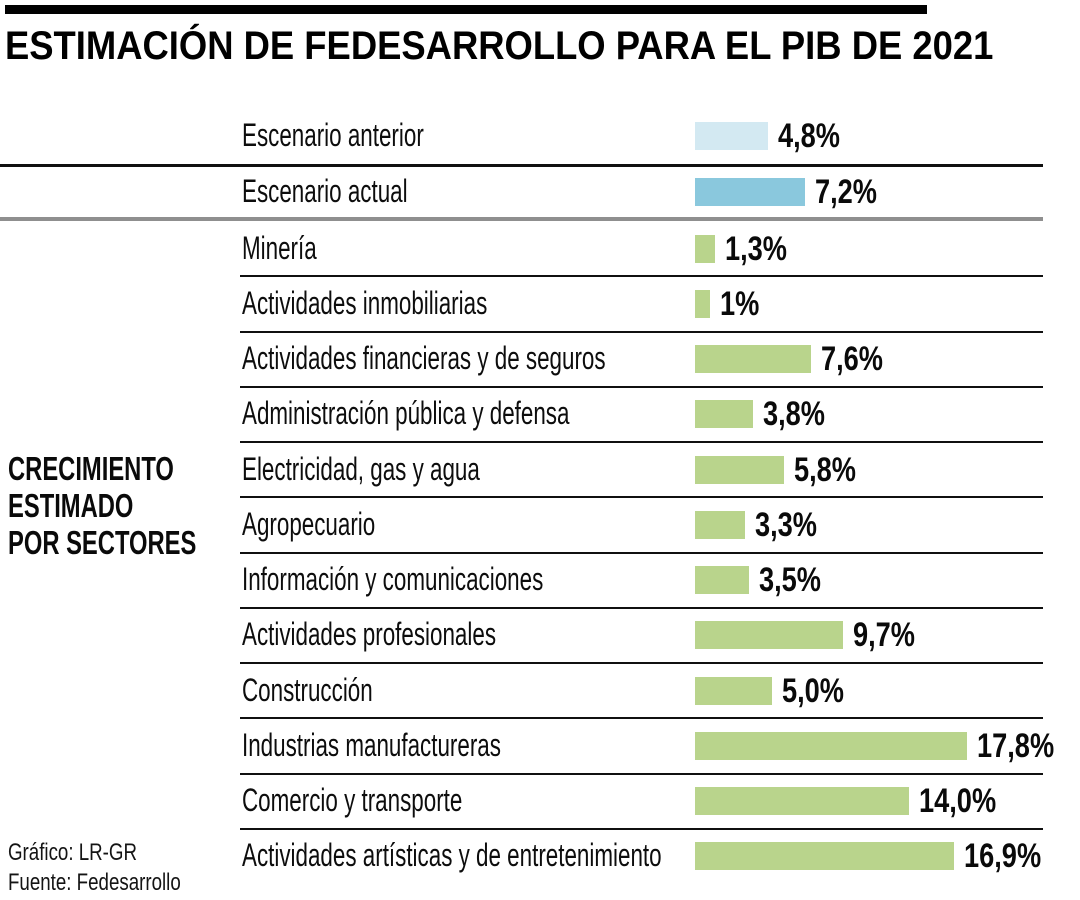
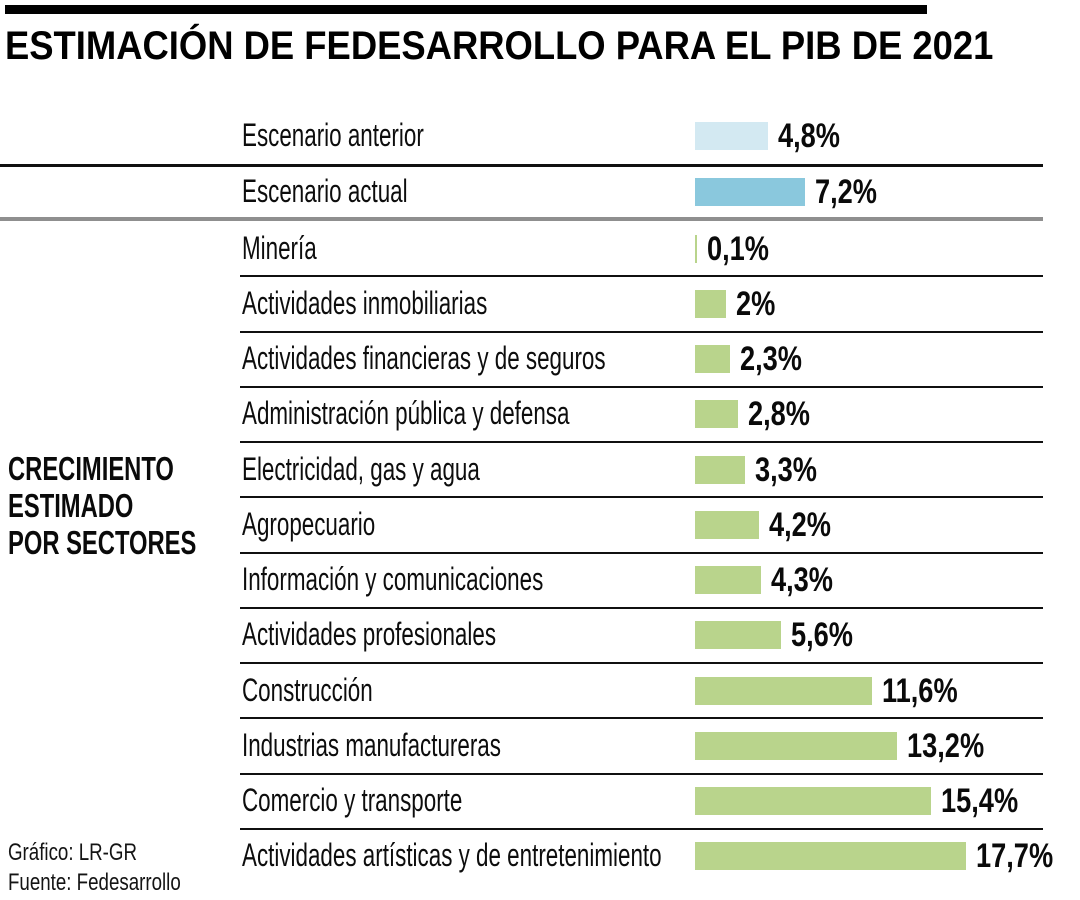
Minería: 1,3% -> 0,1%
Actividades inmobiliarias: 1% -> 2%
Actividades financieras y de seguros: 7,6% -> 2,3%
Administración pública y defensa: 3,8% -> 2,8%
Electricidad, gas y agua: 5,8% -> 3,3%
Agropecuario: 3,3% -> 4,2%
Información y comunicaciones: 3,5% -> 4,3%
Actividades profesionales: 9,7% -> 5,6%
Construcción: 5,0% -> 11,6%
Industrias manufactureras: 17,8% -> 13,2%
Comercio y transporte: 14,0% -> 15,4%
Actividades artísticas y de entretenimiento: 16,9% -> 17,7%
